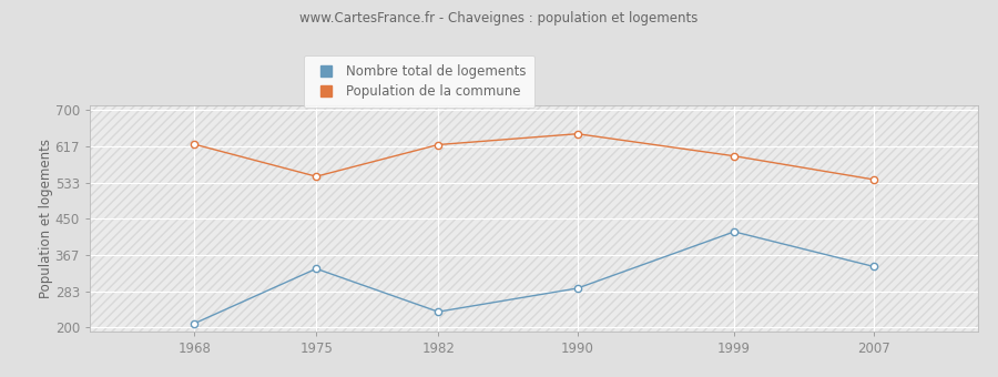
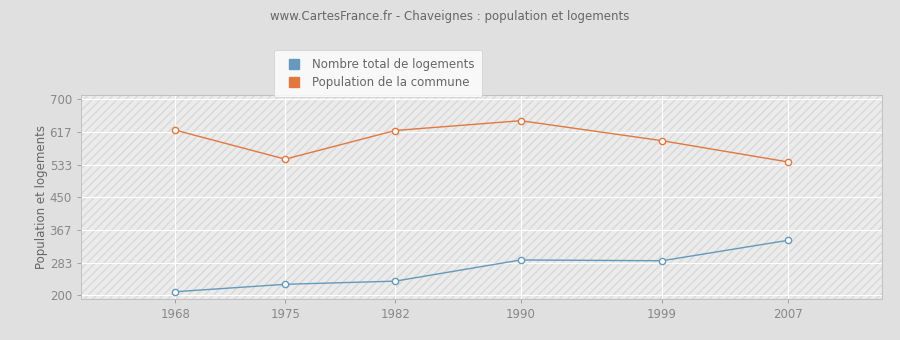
Nombre total de logements/1975: 335 -> 228
Nombre total de logements/1999: 420 -> 288
